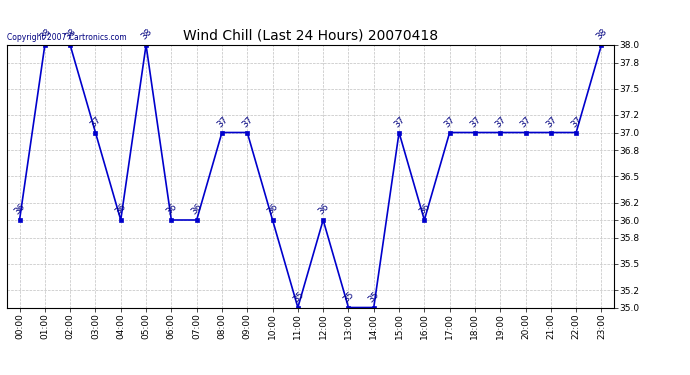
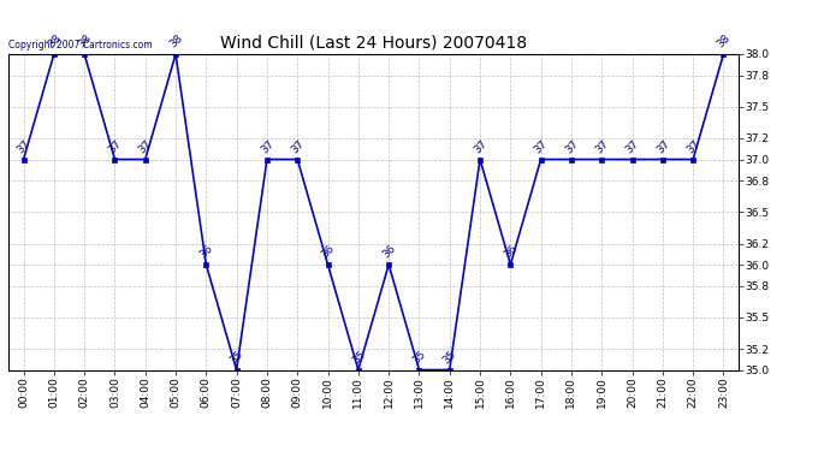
00:00: 36 -> 37
04:00: 36 -> 37
07:00: 36 -> 35
